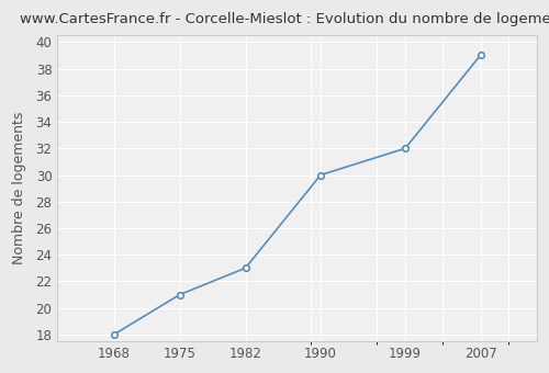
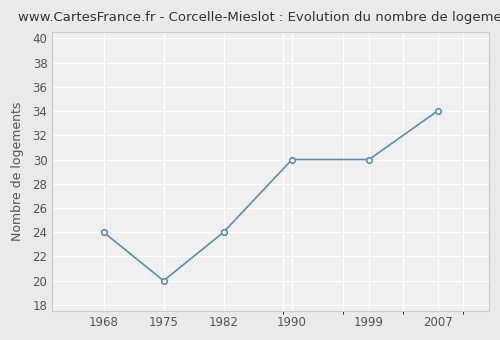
1968: 18 -> 24
1975: 21 -> 20
1982: 23 -> 24
1999: 32 -> 30
2007: 39 -> 34
